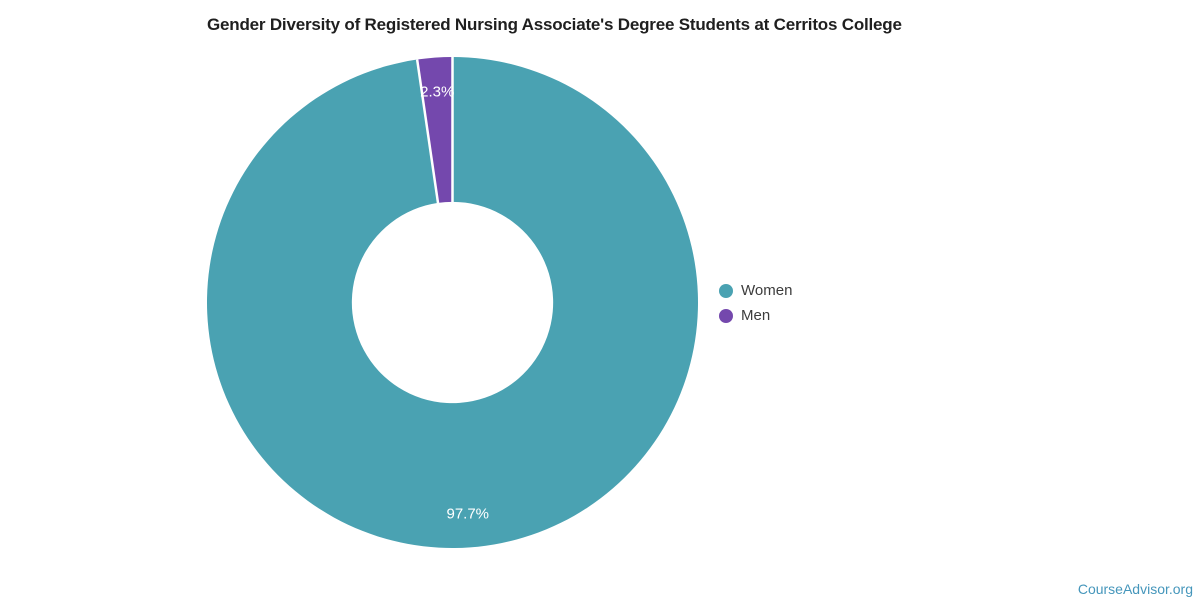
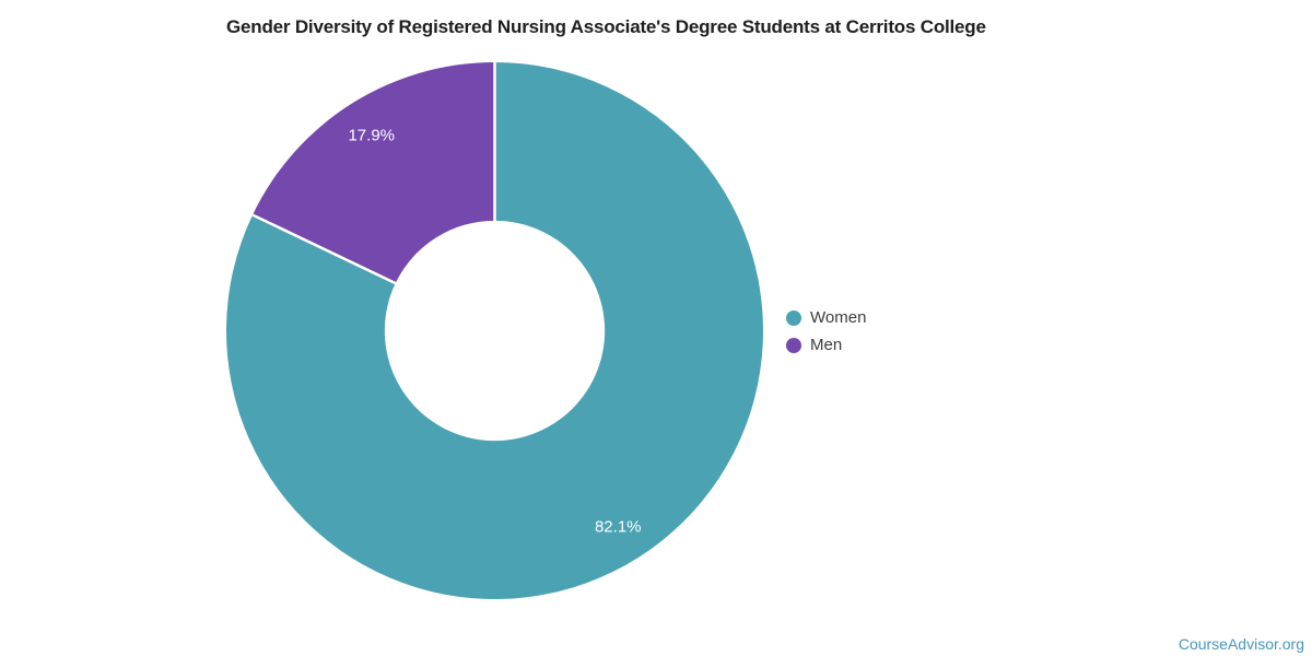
Women: 97.7% -> 82.1%
Men: 2.3% -> 17.9%
